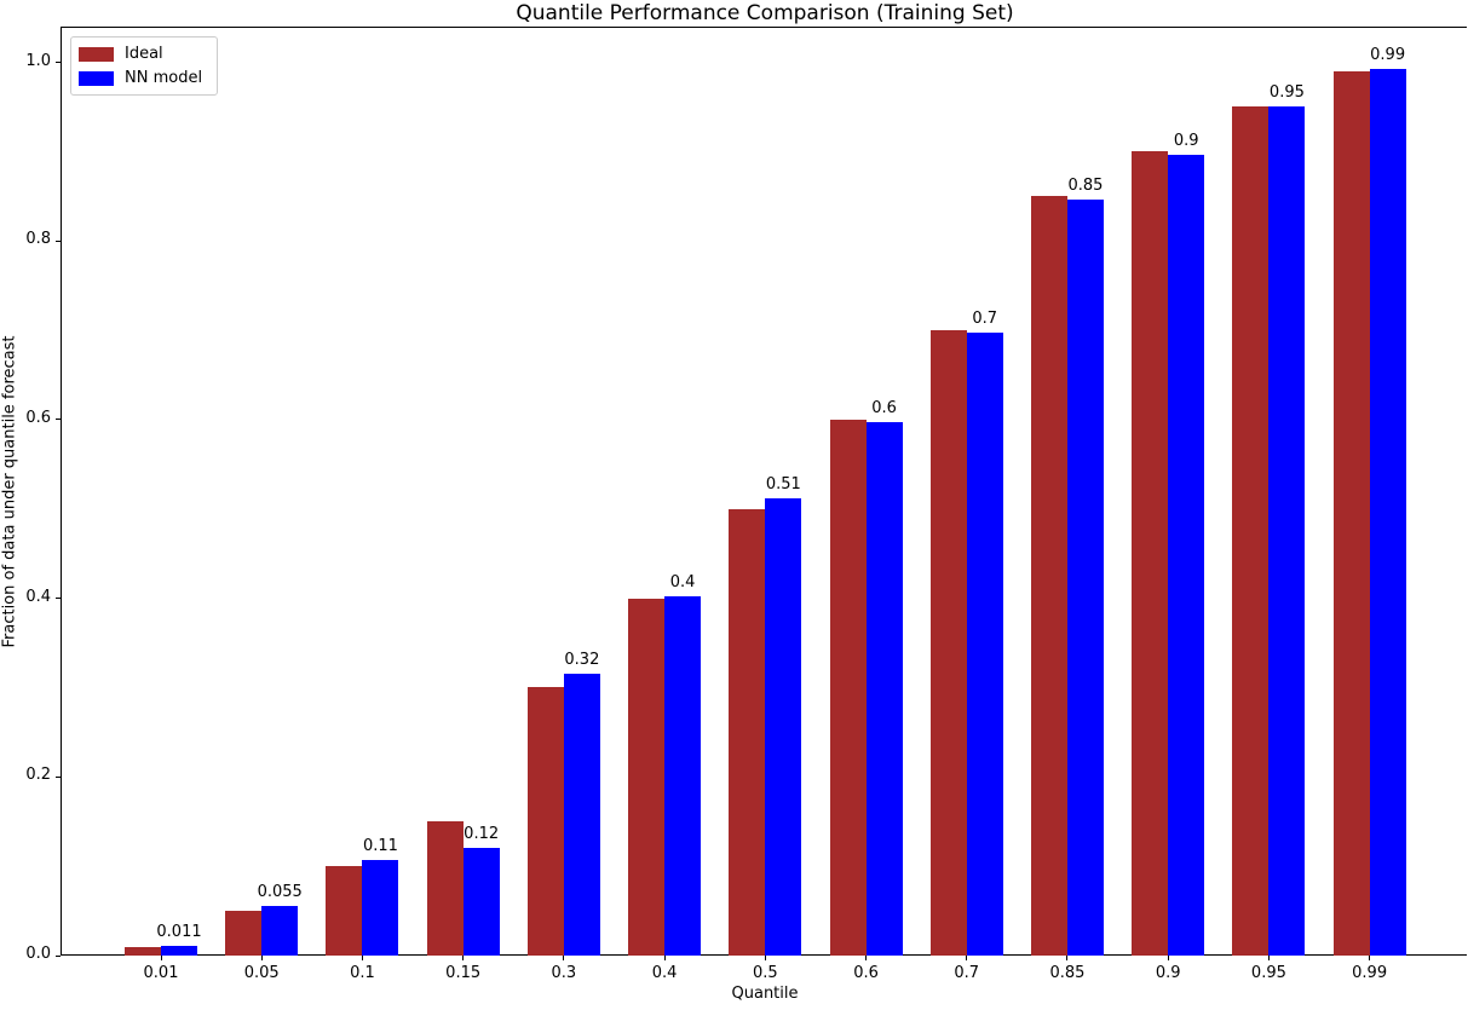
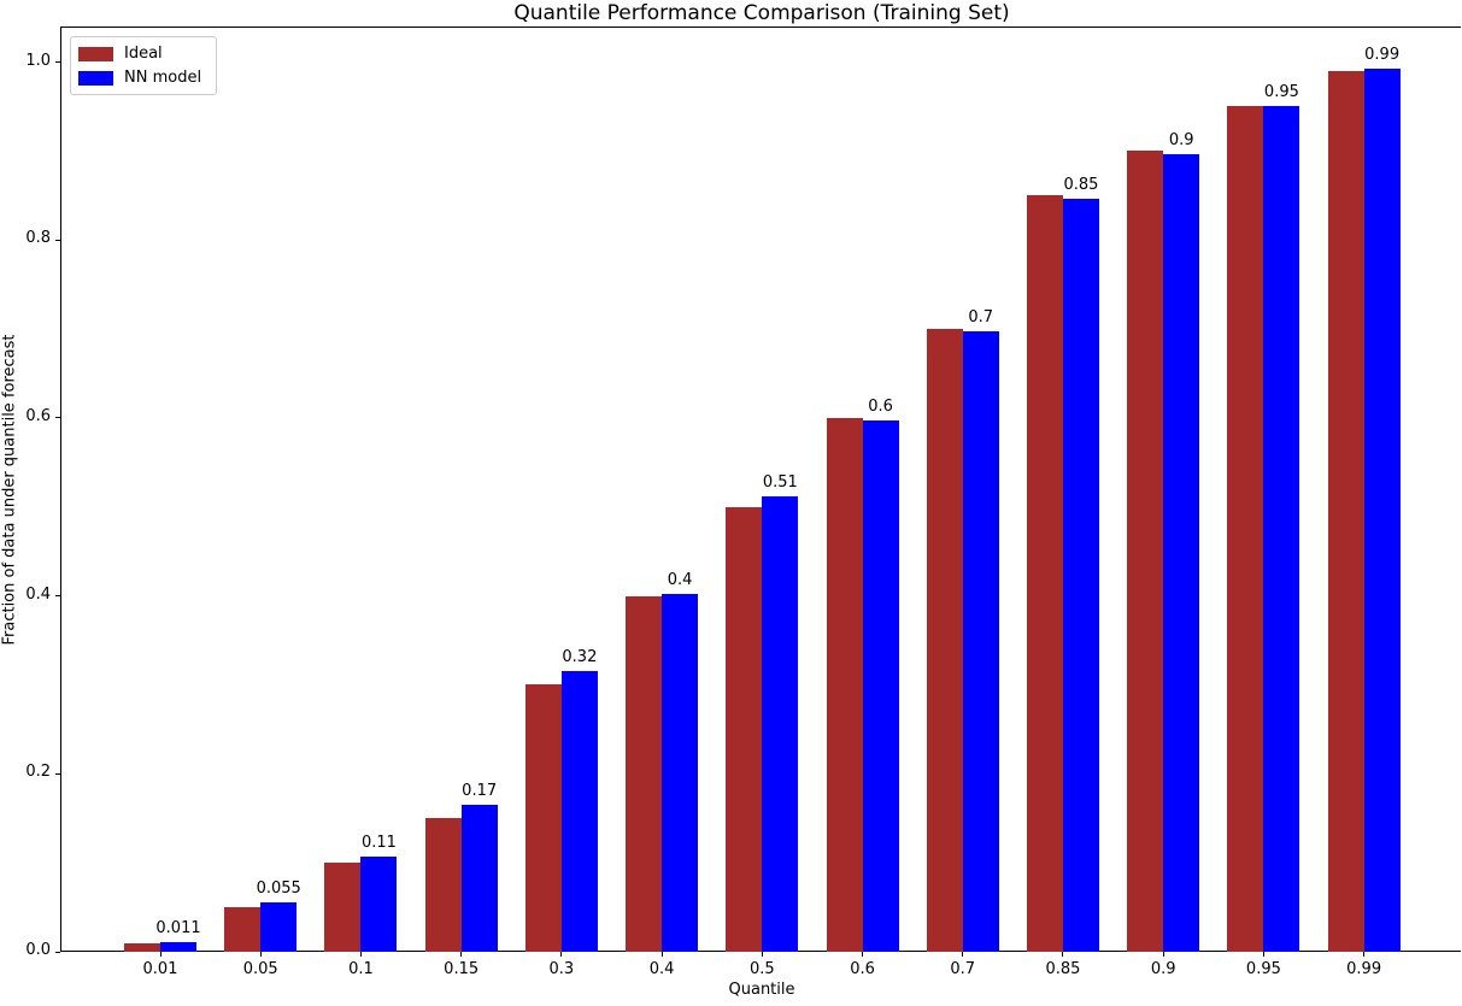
NN model/0.15: 0.12 -> 0.17
